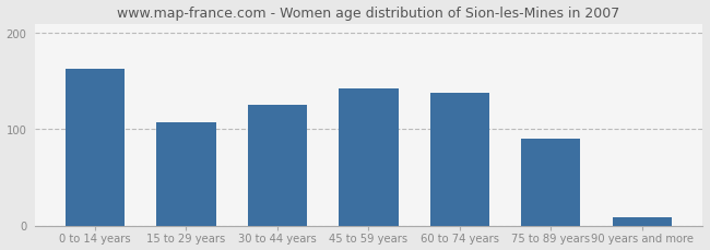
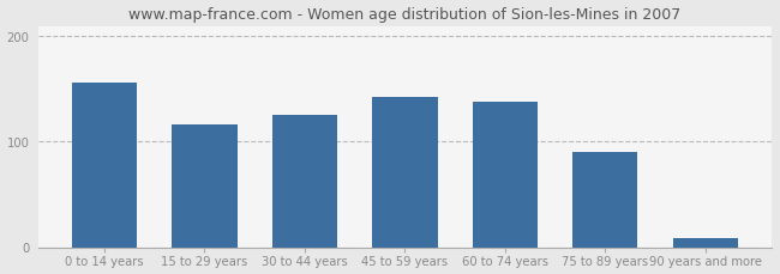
0 to 14 years: 163 -> 156
15 to 29 years: 107 -> 116
